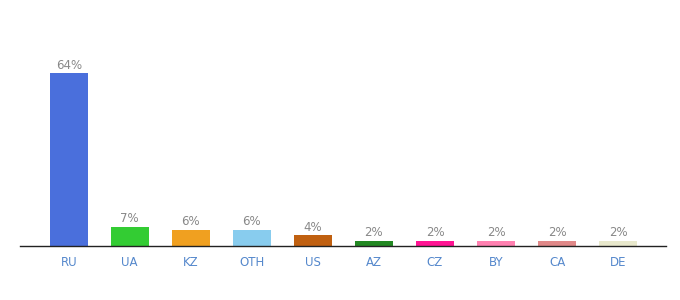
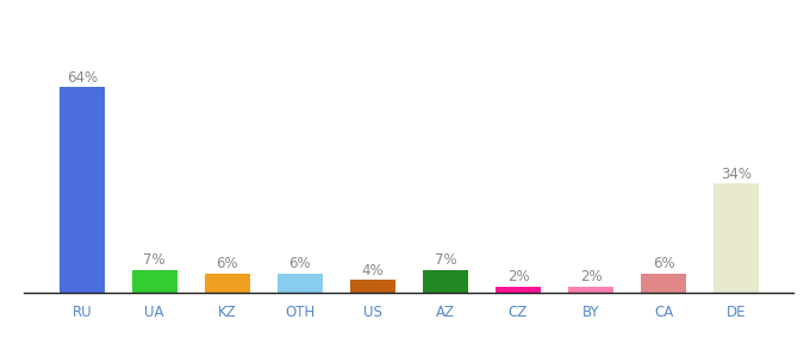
AZ: 2% -> 7%
CA: 2% -> 6%
DE: 2% -> 34%
